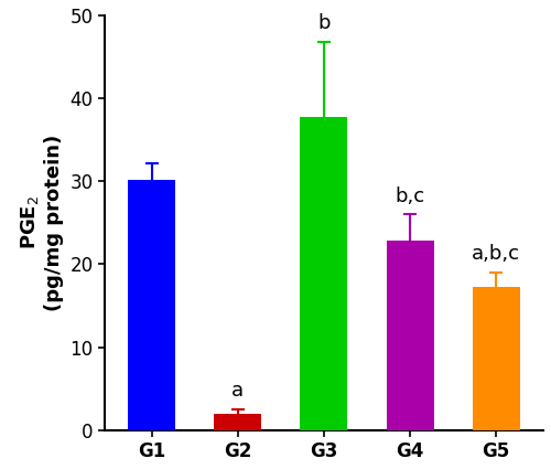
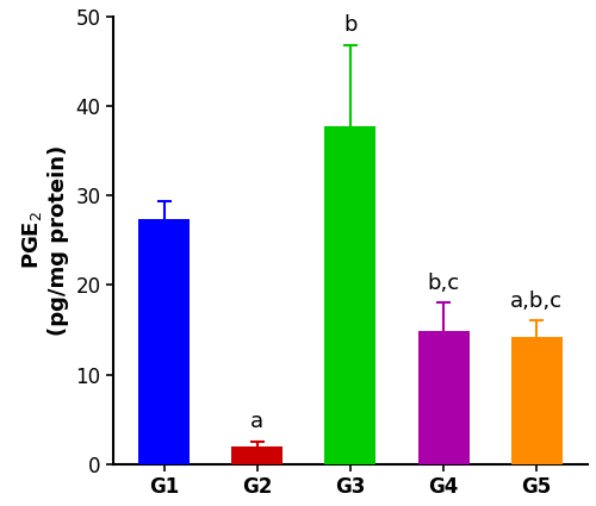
G1: 30.2 -> 27.4
G4: 22.8 -> 14.8
G5: 17.2 -> 14.2
